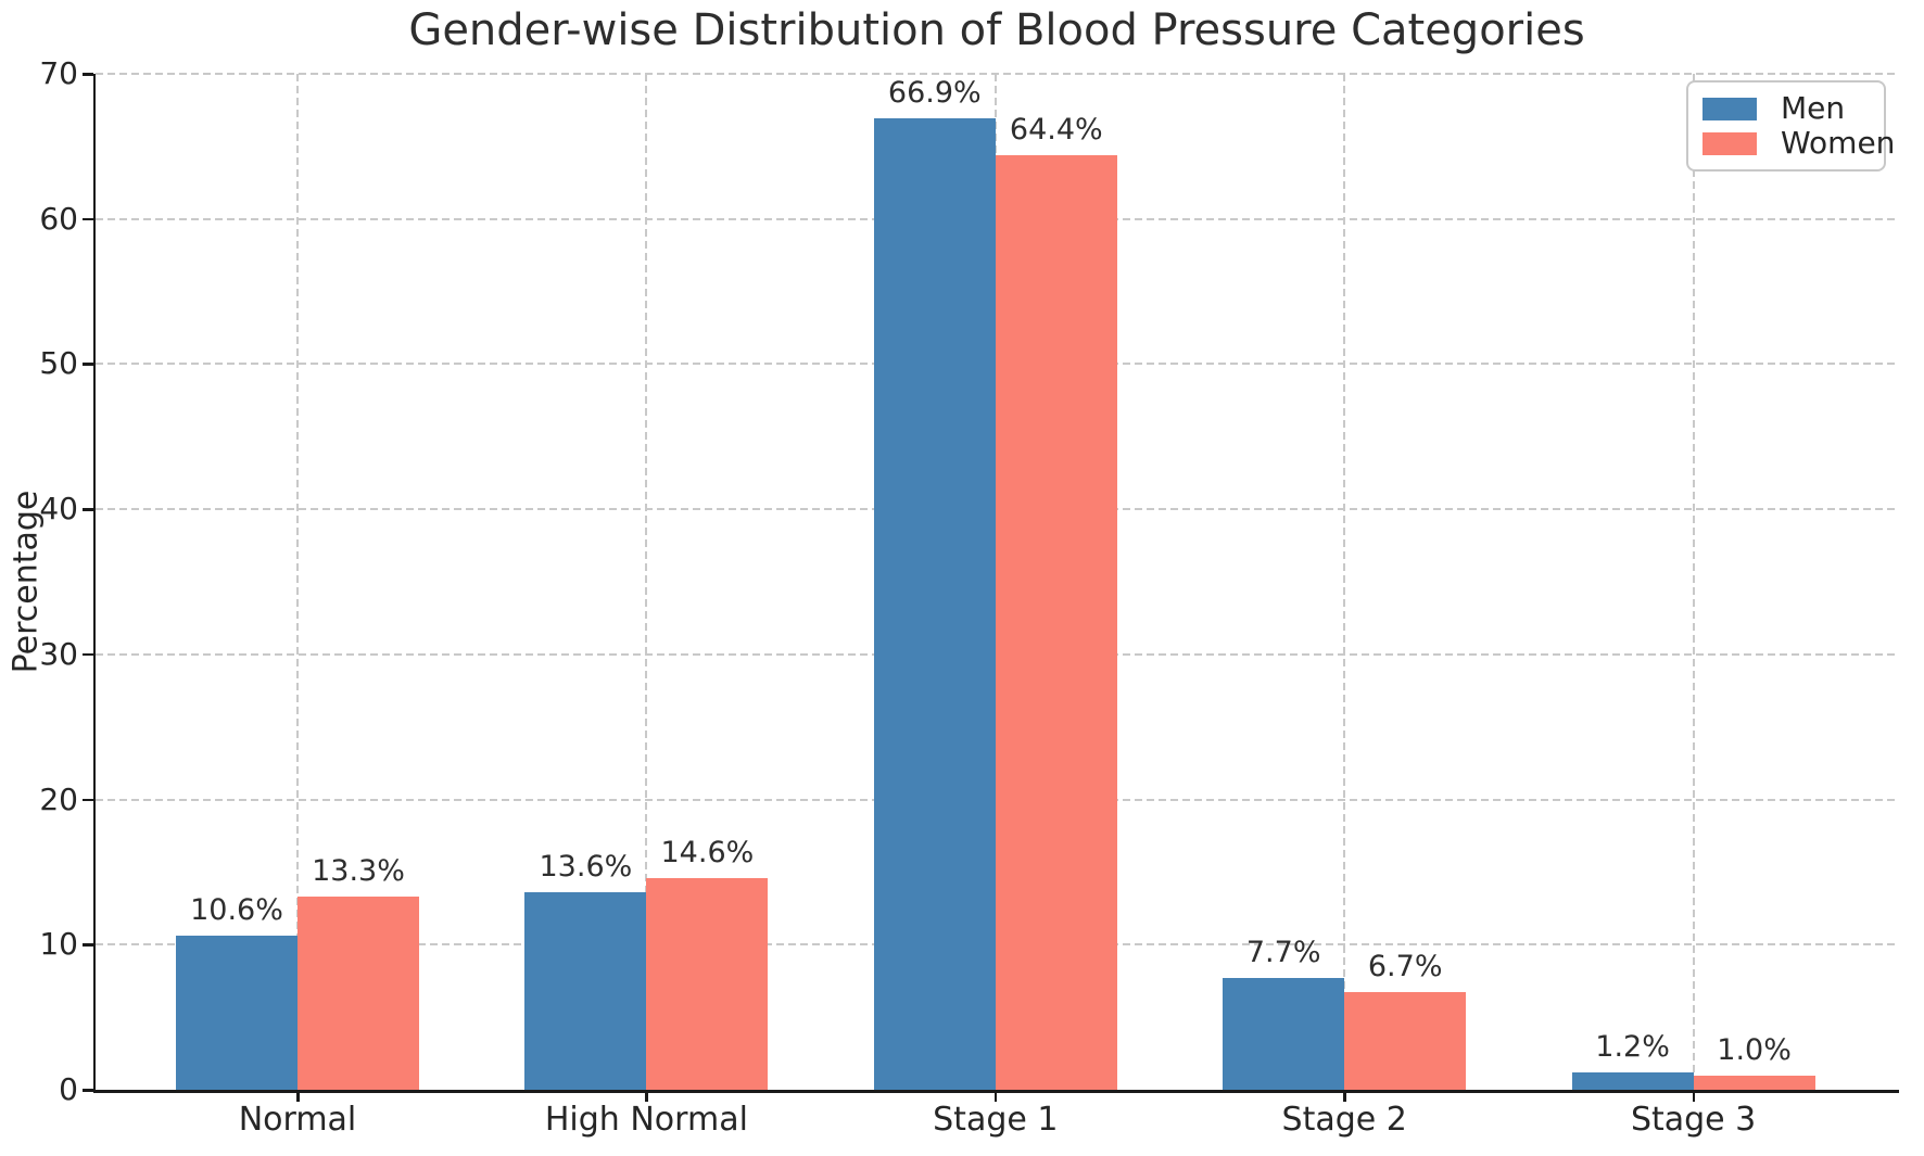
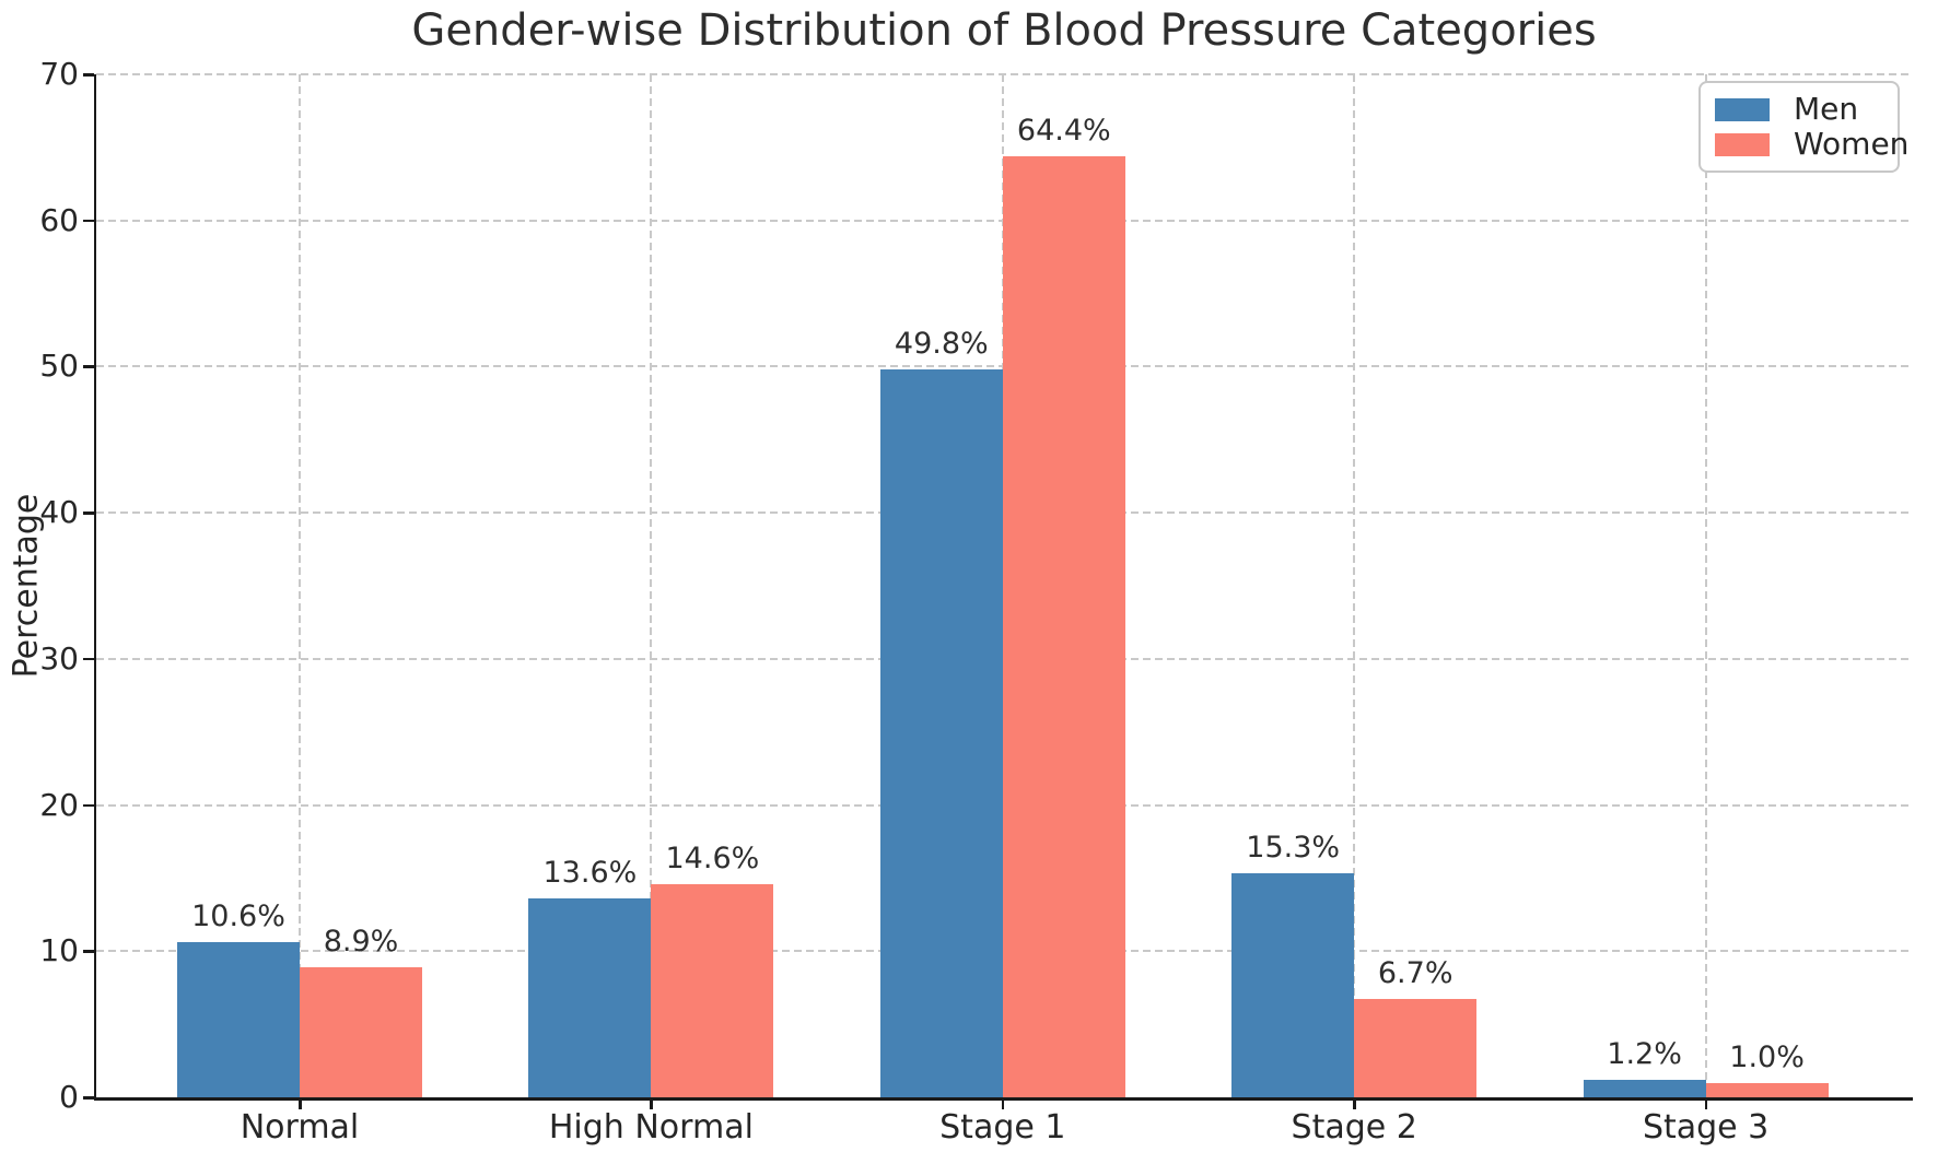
Women/Normal: 13.3% -> 8.9%
Men/Stage 1: 66.9% -> 49.8%
Men/Stage 2: 7.7% -> 15.3%
